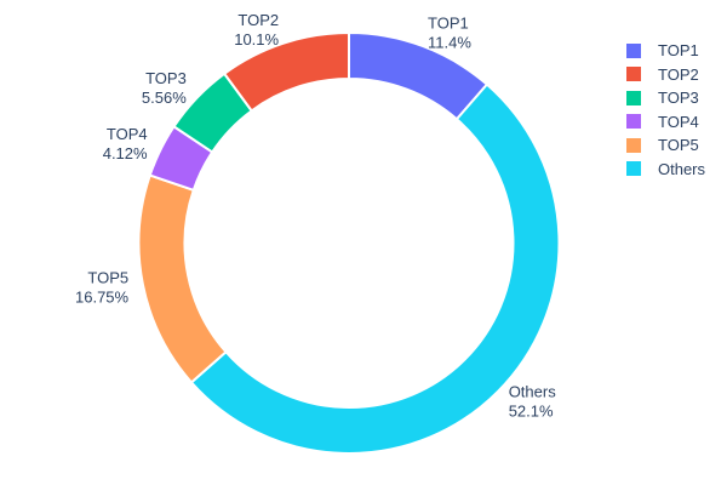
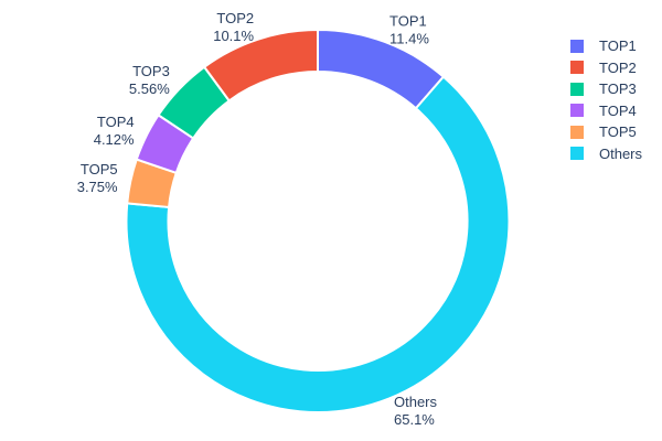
TOP5: 16.75% -> 3.75%
Others: 52.1% -> 65.1%
